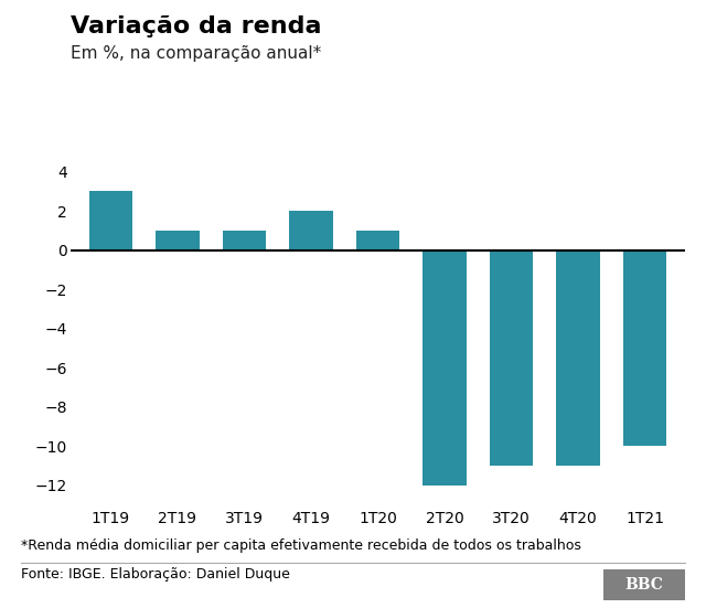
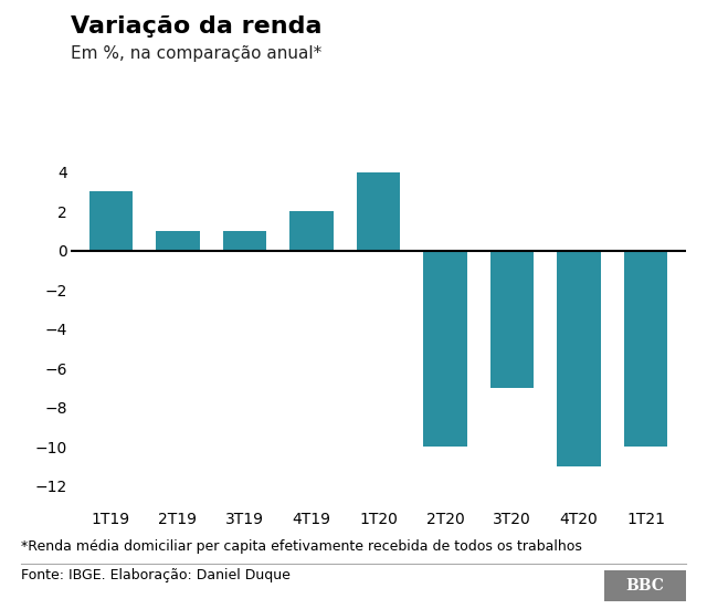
1T20: 1 -> 4
2T20: -12 -> -10
3T20: -11 -> -7
